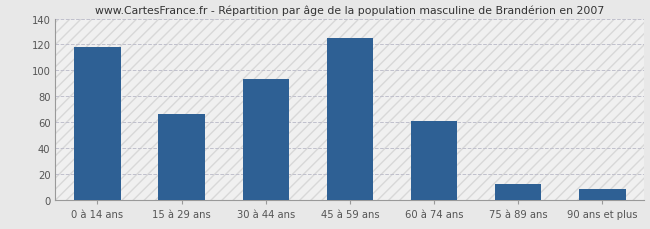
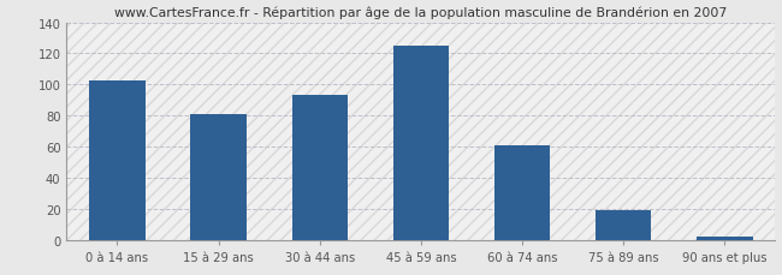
0 à 14 ans: 118 -> 103
15 à 29 ans: 66 -> 81
75 à 89 ans: 12 -> 19
90 ans et plus: 8 -> 2
